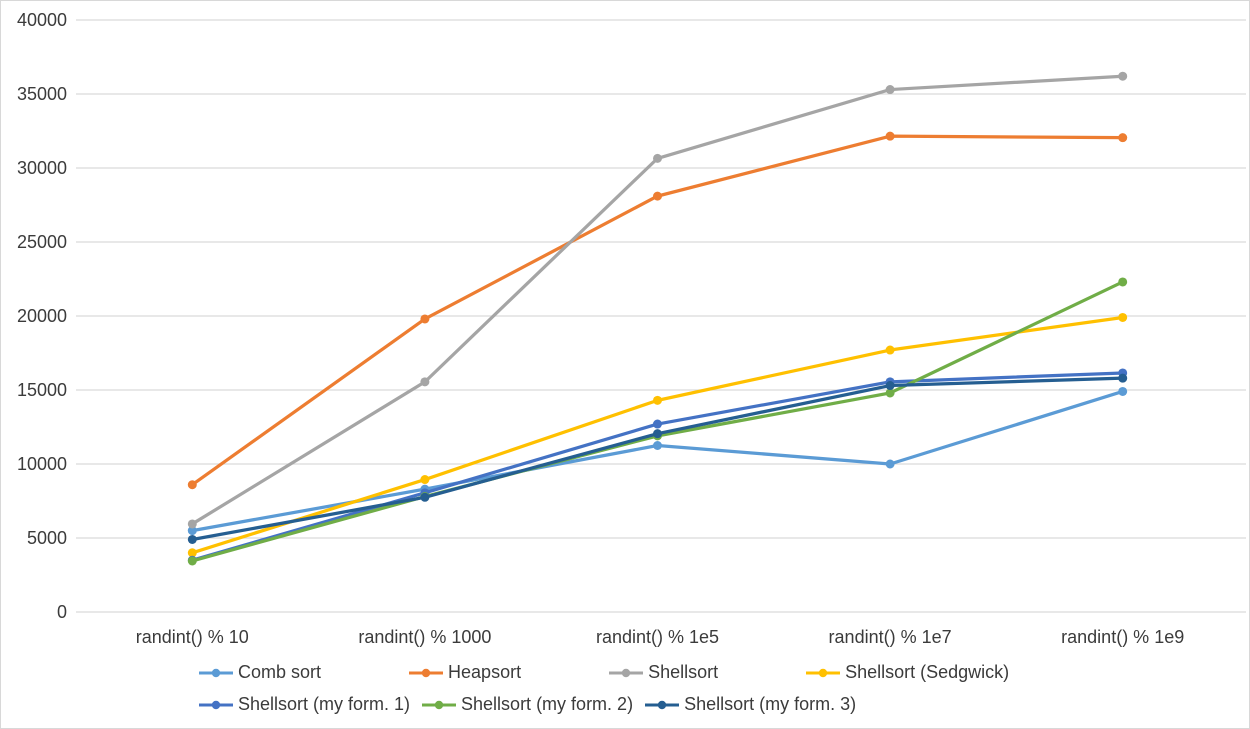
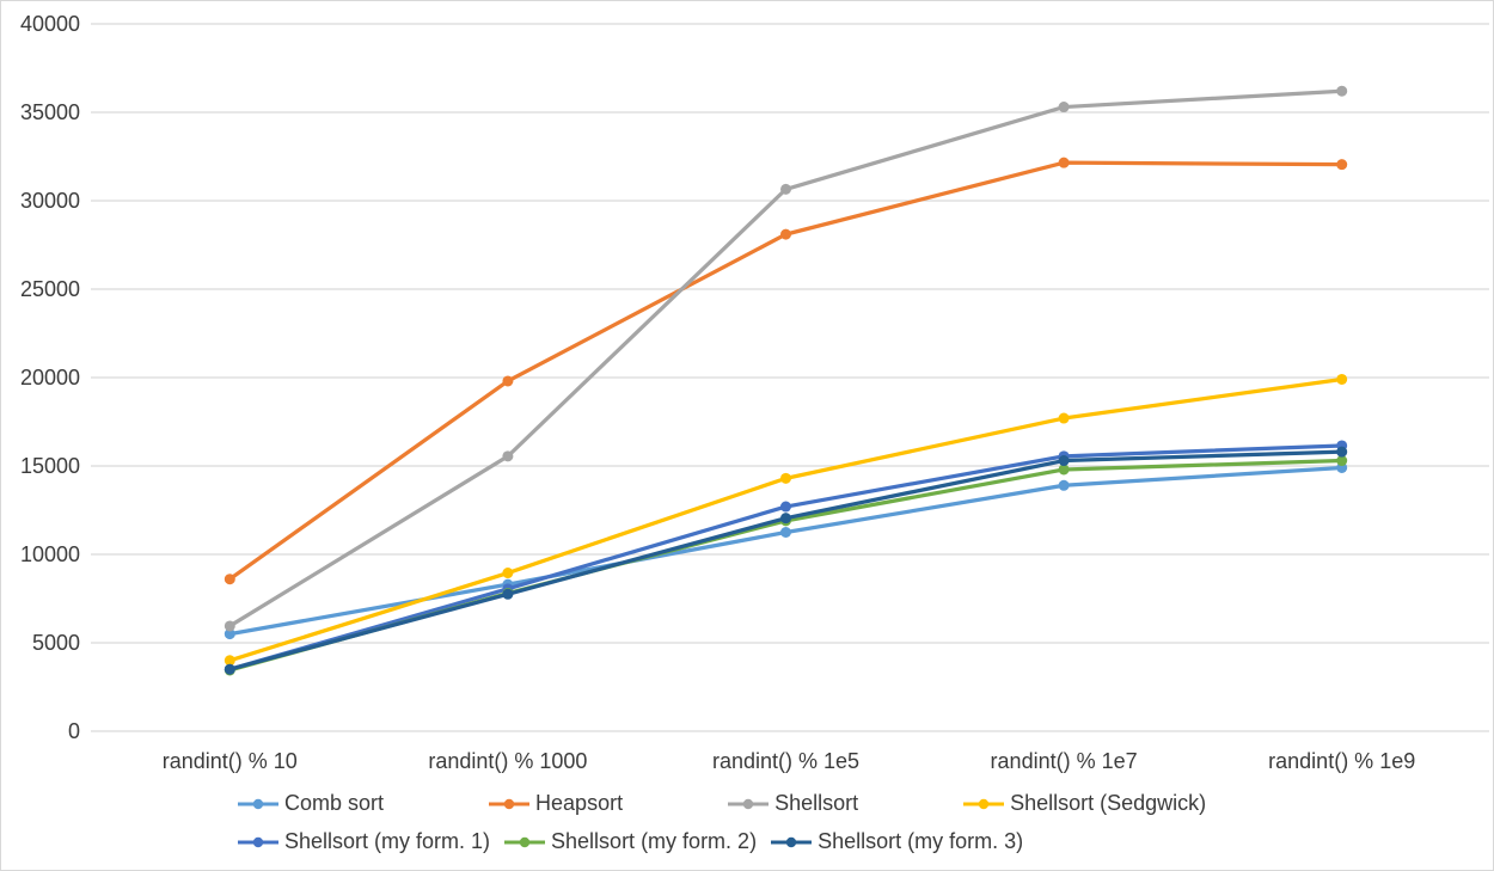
Shellsort (my form. 3)/randint() % 10: 4900 -> 3500
Comb sort/randint() % 1e7: 10000 -> 13900
Shellsort (my form. 2)/randint() % 1e9: 22300 -> 15300
